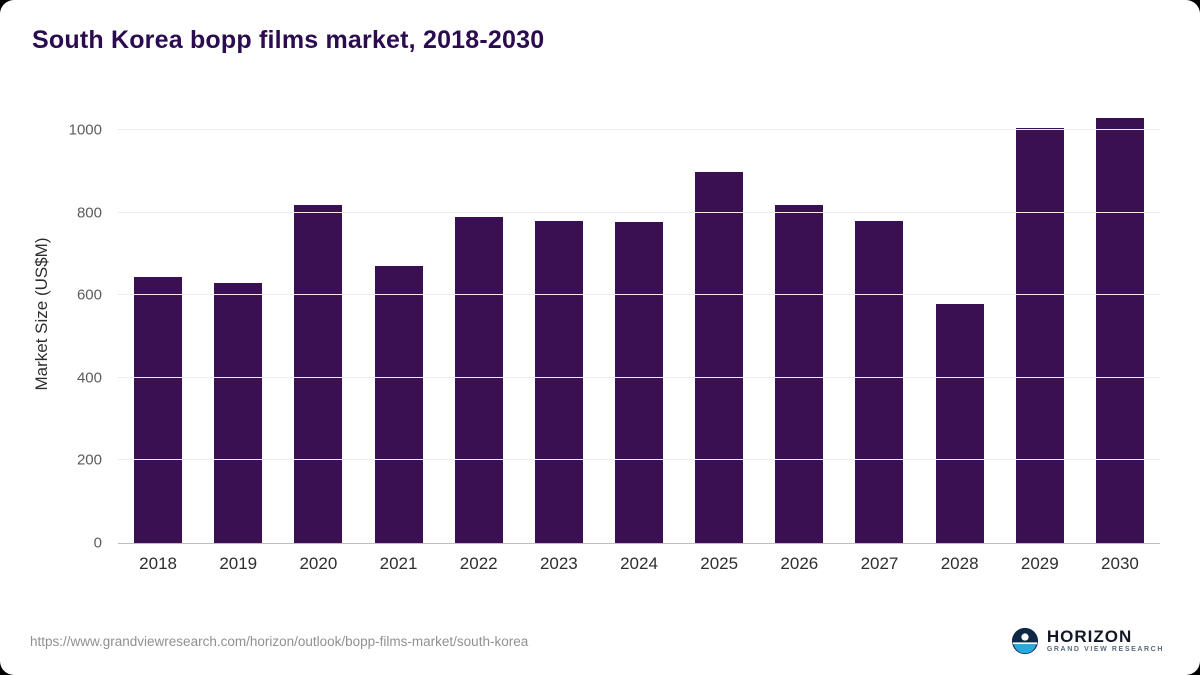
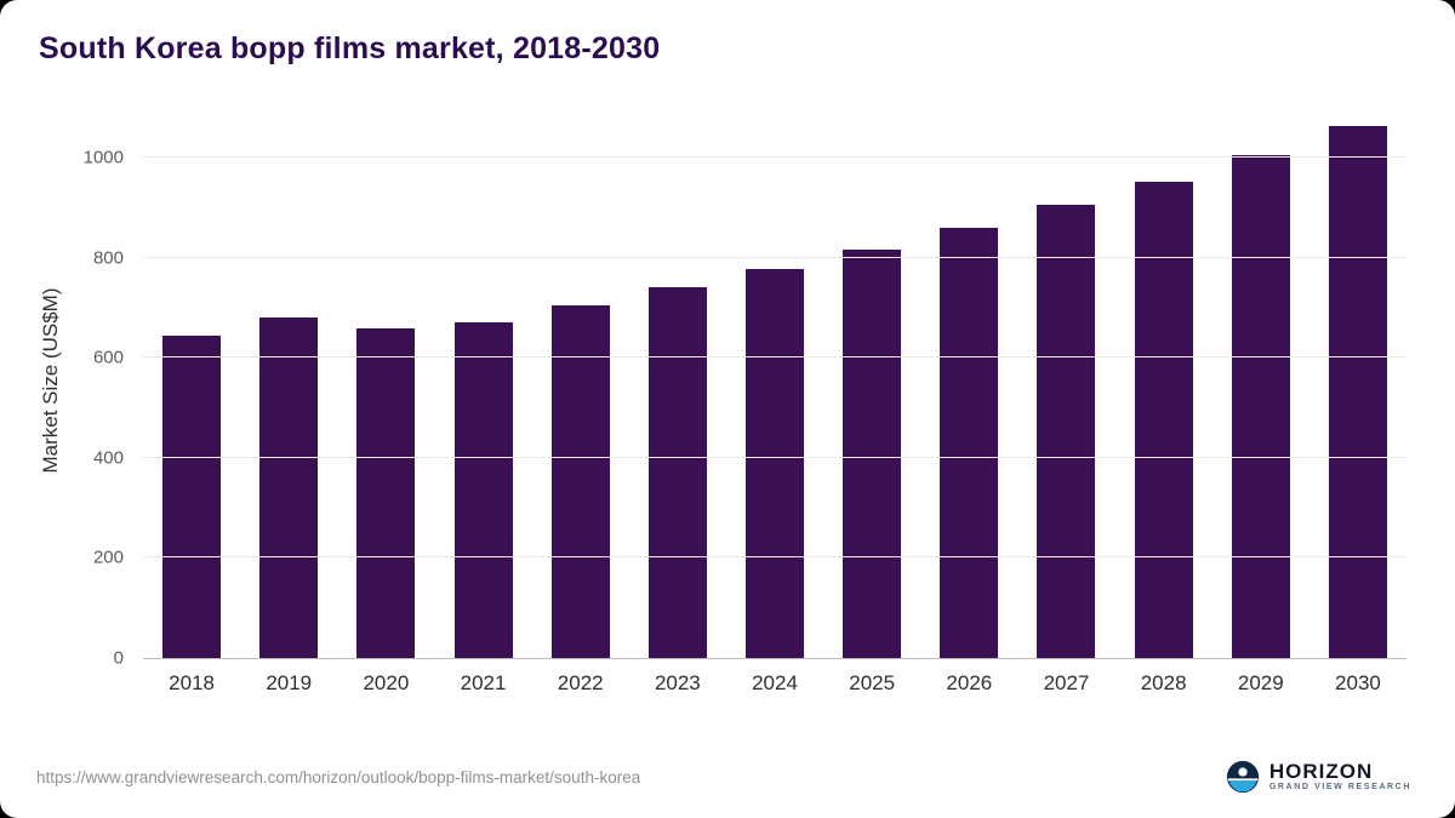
2019: 630 -> 680
2020: 820 -> 660
2022: 790 -> 700
2023: 780 -> 740
2025: 900 -> 820
2026: 820 -> 860
2027: 780 -> 900
2028: 580 -> 950
2030: 1030 -> 1060
